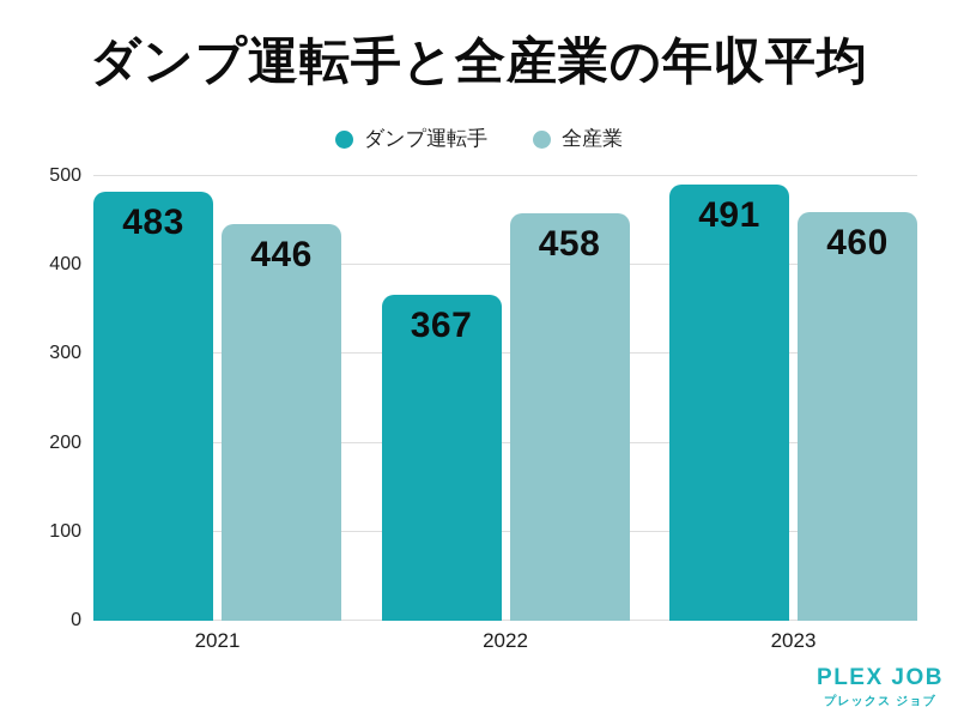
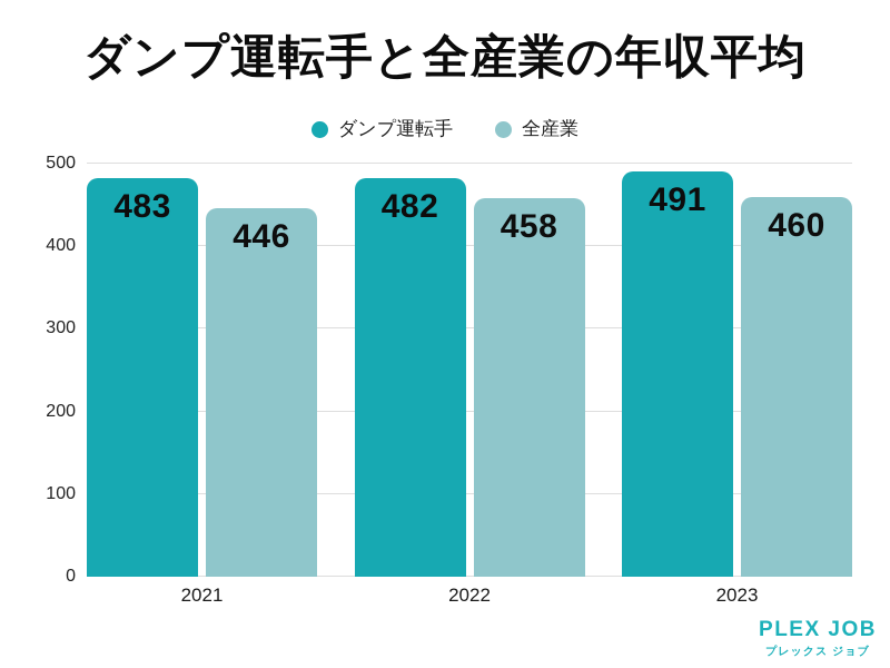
ダンプ運転手/2022: 367 -> 482
